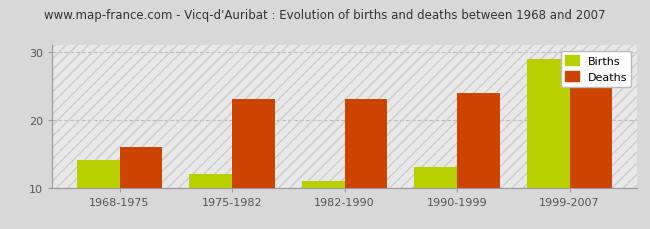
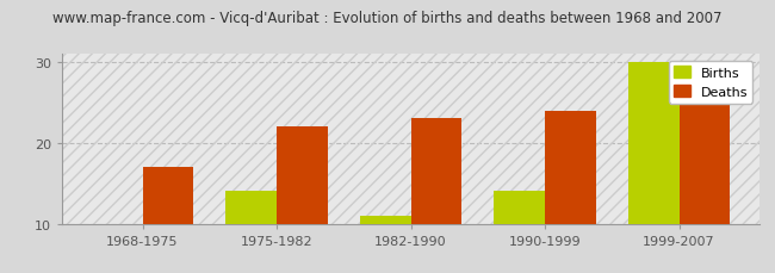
Births/1968-1975: 14 -> 10
Deaths/1968-1975: 16 -> 17
Births/1975-1982: 12 -> 14
Deaths/1975-1982: 23 -> 22
Births/1990-1999: 13 -> 14
Births/1999-2007: 29 -> 30
